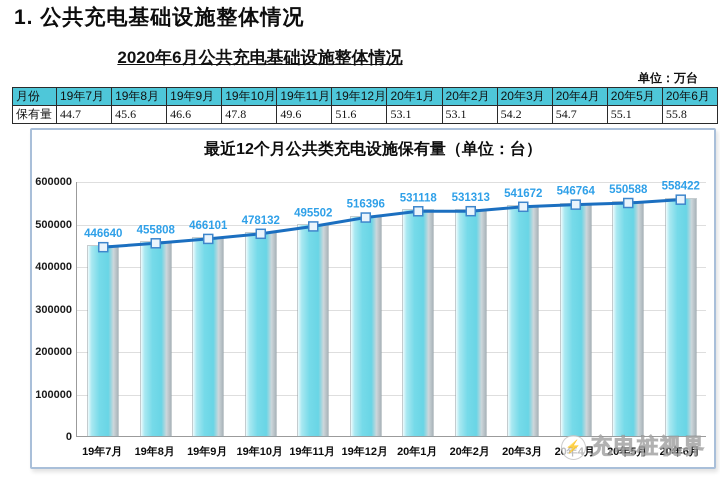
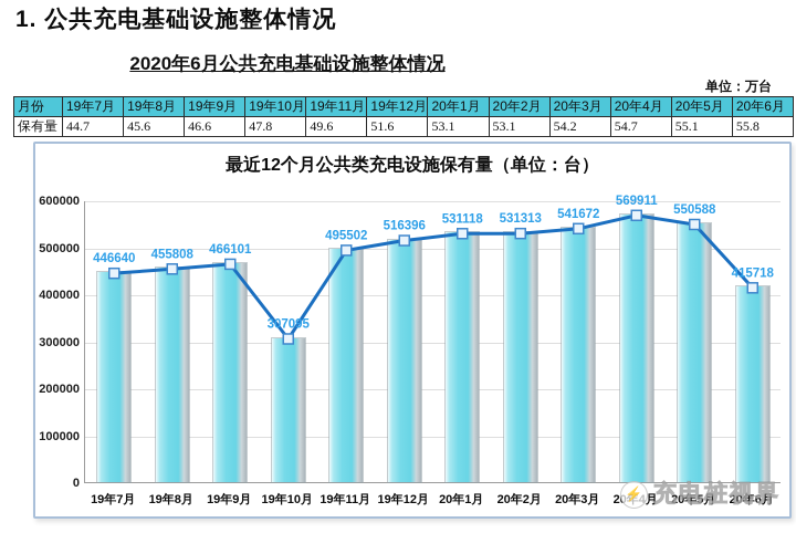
19年10月: 478132 -> 307095
20年4月: 546764 -> 569911
20年6月: 558422 -> 415718
